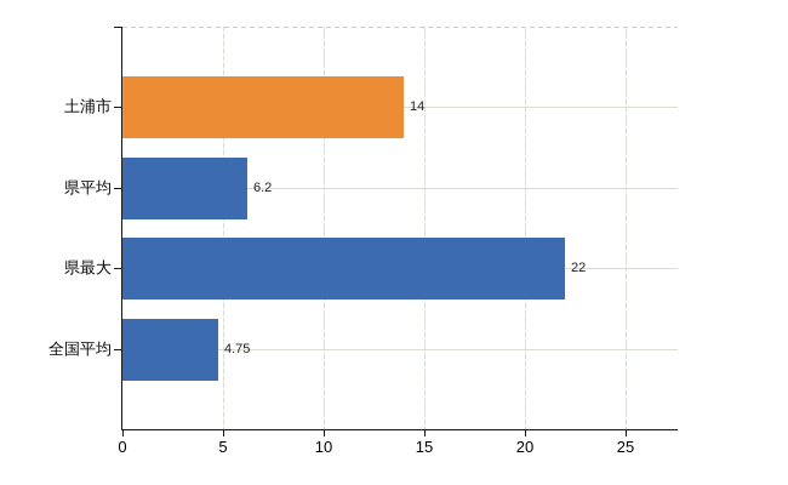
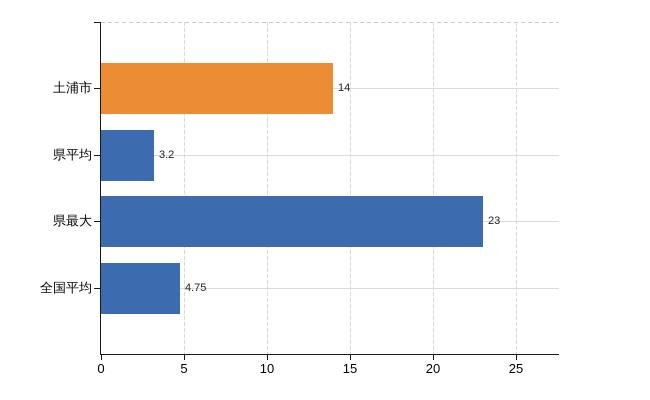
県平均: 6.2 -> 3.2
県最大: 22 -> 23
